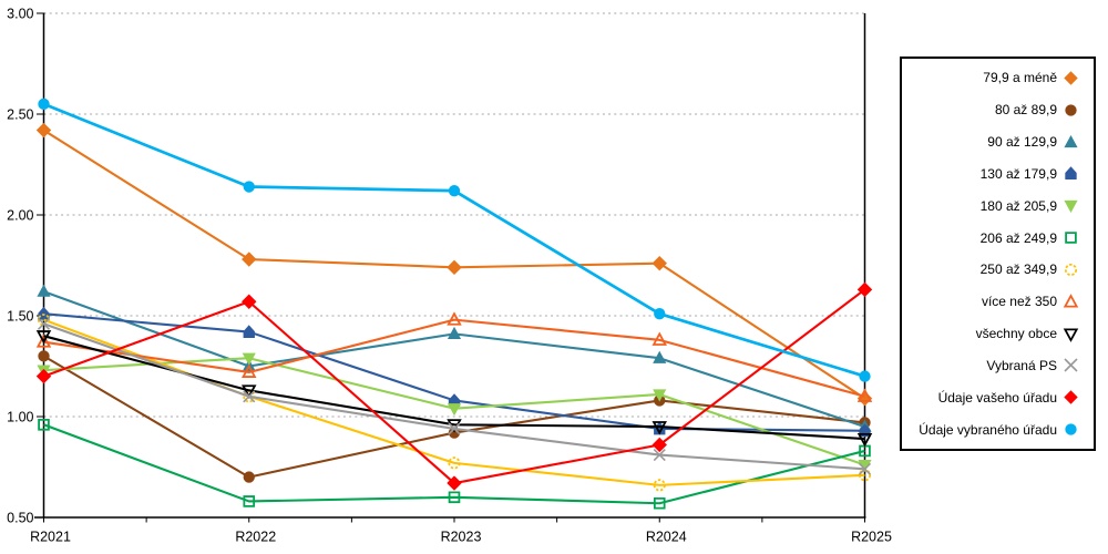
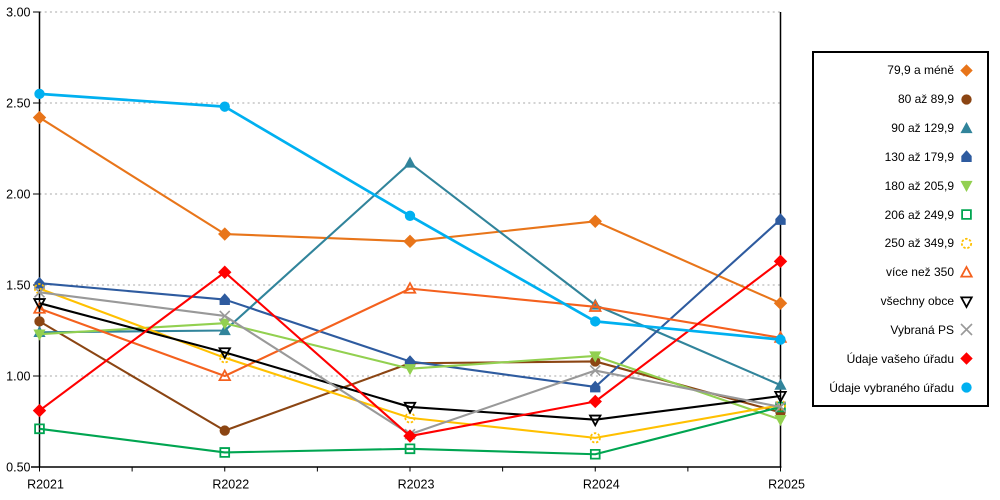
90 až 129,9/R2021: 1.62 -> 1.24
206 až 249,9/R2021: 0.96 -> 0.71
Údaje vašeho úřadu/R2021: 1.20 -> 0.81
více než 350/R2022: 1.22 -> 1.00
Vybraná PS/R2022: 1.10 -> 1.33
Údaje vybraného úřadu/R2022: 2.14 -> 2.48
80 až 89,9/R2023: 0.92 -> 1.07
90 až 129,9/R2023: 1.41 -> 2.17
všechny obce/R2023: 0.96 -> 0.83
Vybraná PS/R2023: 0.94 -> 0.68
Údaje vybraného úřadu/R2023: 2.12 -> 1.88
79,9 a méně/R2024: 1.76 -> 1.85
90 až 129,9/R2024: 1.29 -> 1.39
všechny obce/R2024: 0.95 -> 0.76
Vybraná PS/R2024: 0.81 -> 1.03
Údaje vybraného úřadu/R2024: 1.51 -> 1.30
79,9 a méně/R2025: 1.09 -> 1.40
80 až 89,9/R2025: 0.97 -> 0.80
130 až 179,9/R2025: 0.93 -> 1.86
250 až 349,9/R2025: 0.71 -> 0.84
více než 350/R2025: 1.10 -> 1.21
Vybraná PS/R2025: 0.74 -> 0.83
